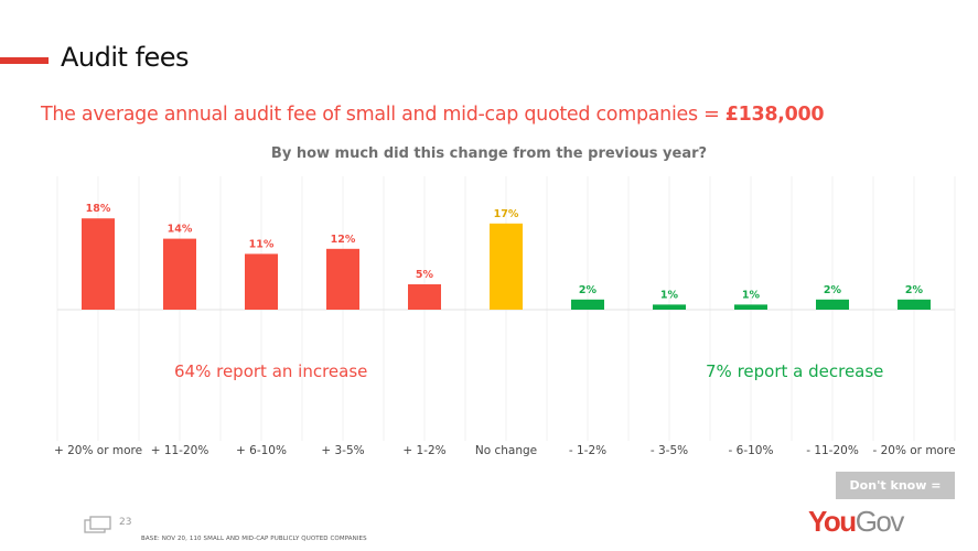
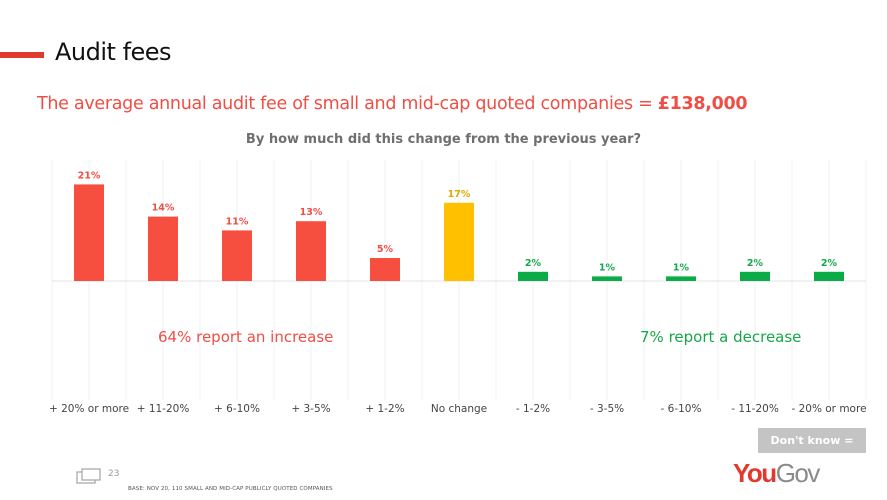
+ 20% or more: 18% -> 21%
+ 3-5%: 12% -> 13%
